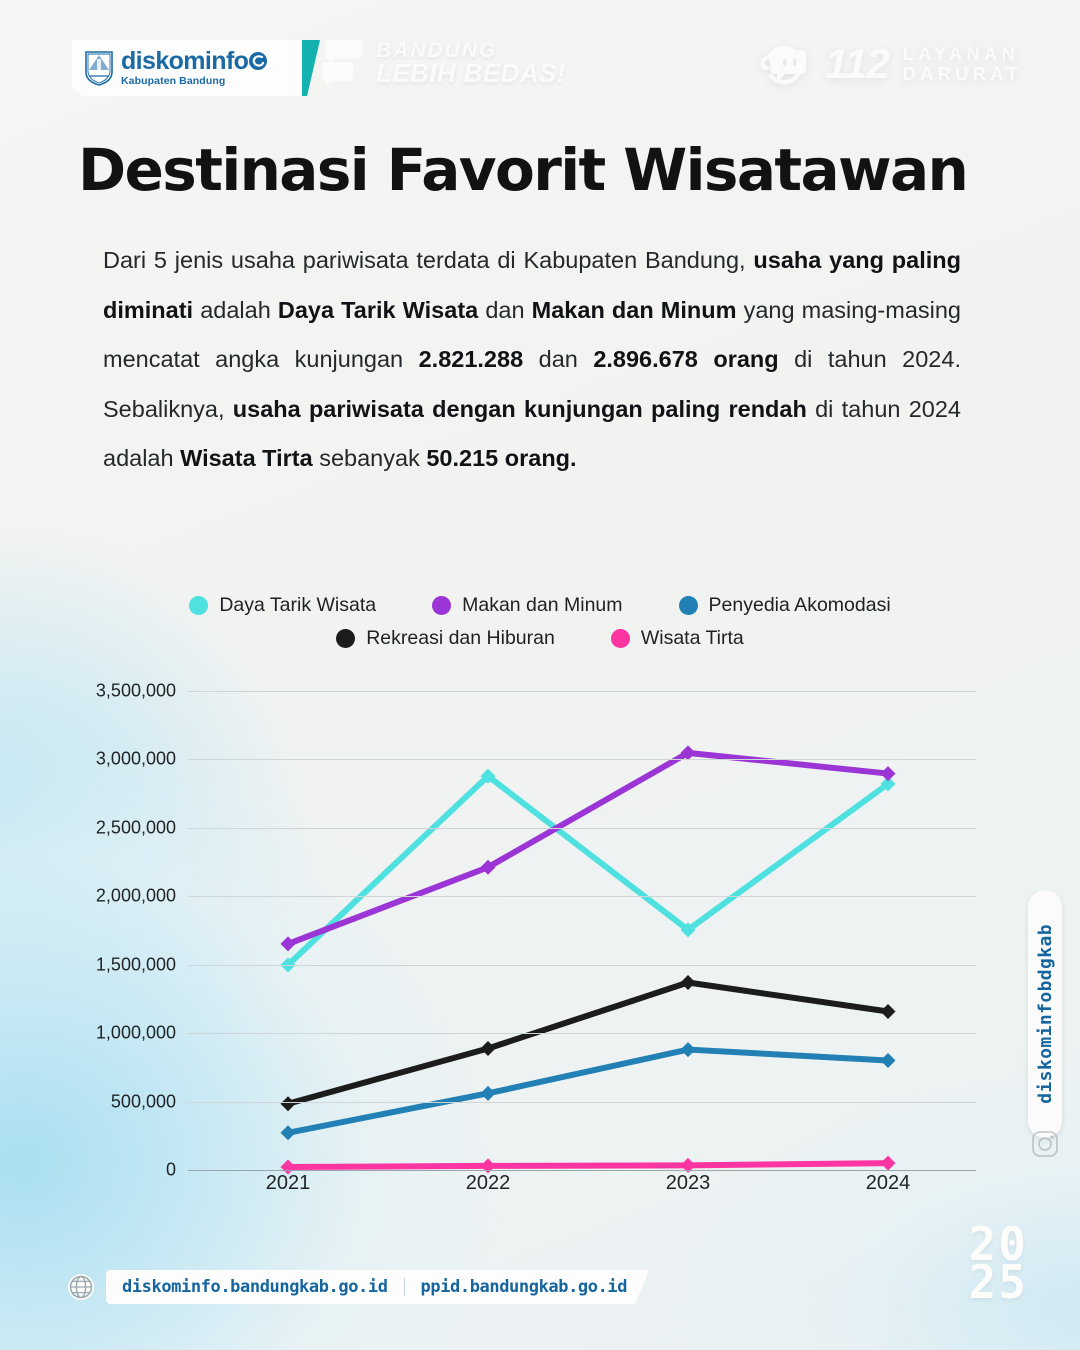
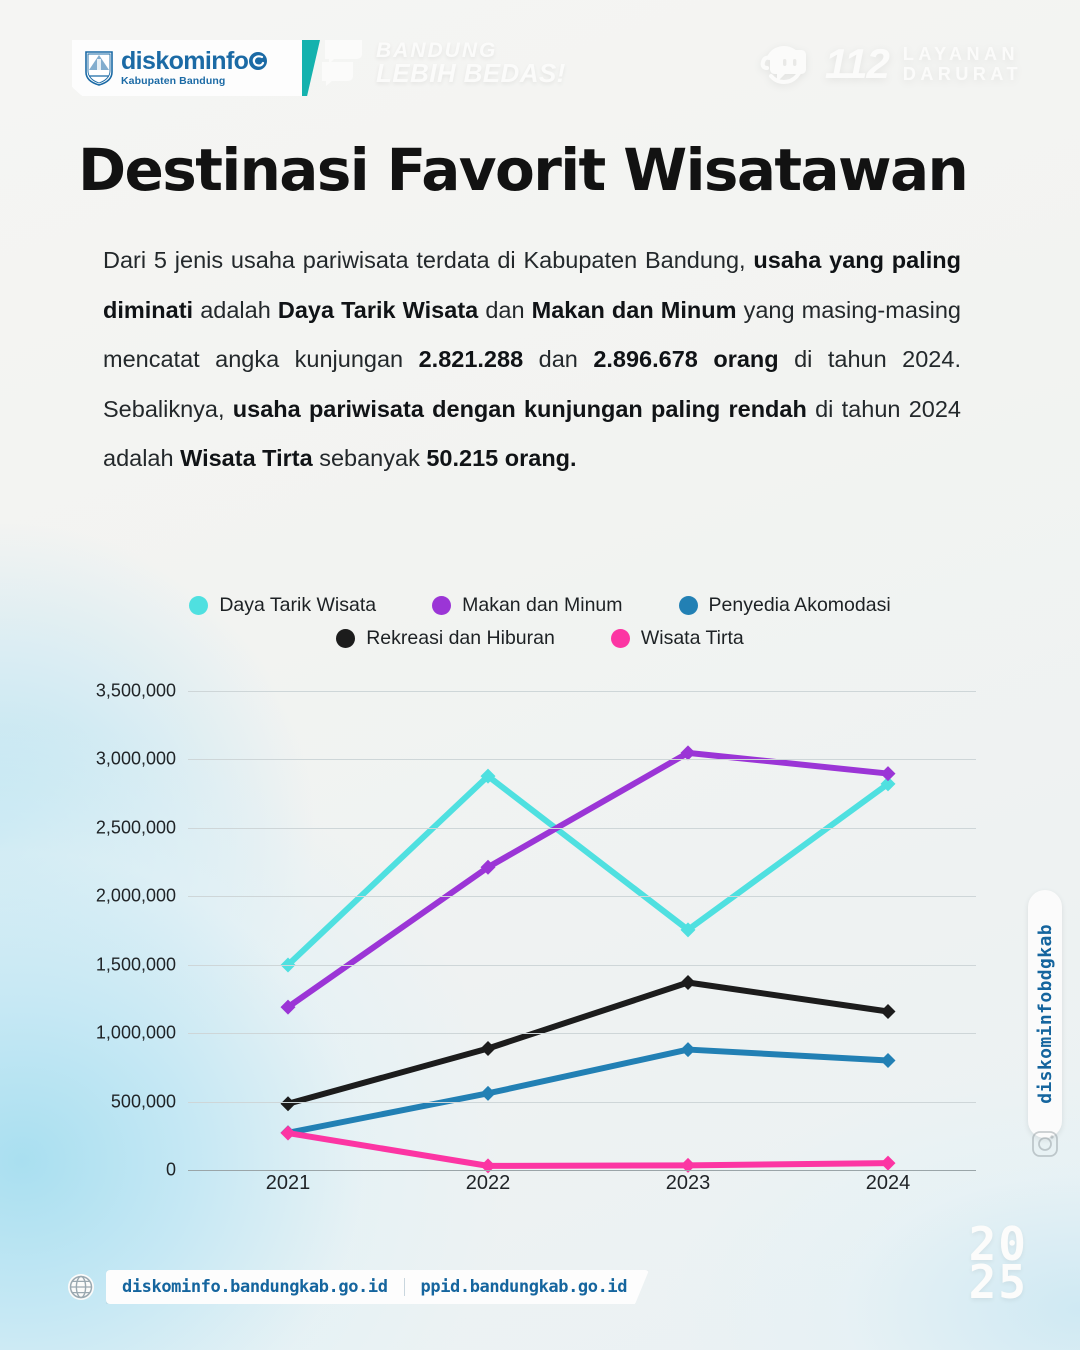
Makan dan Minum/2021: 1650000 -> 1190000
Wisata Tirta/2021: 20000 -> 270000
